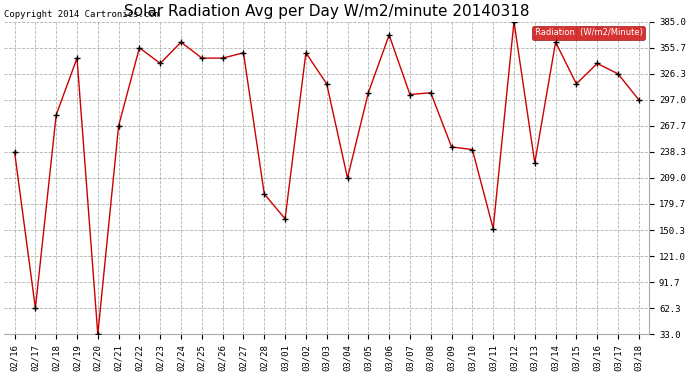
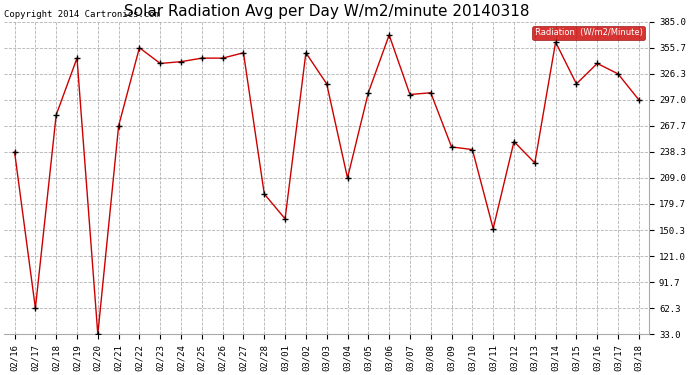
02/24: 362 -> 340
03/12: 385 -> 250
